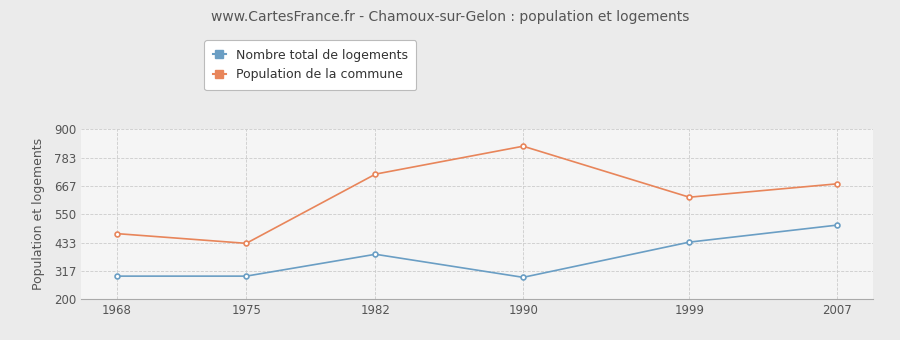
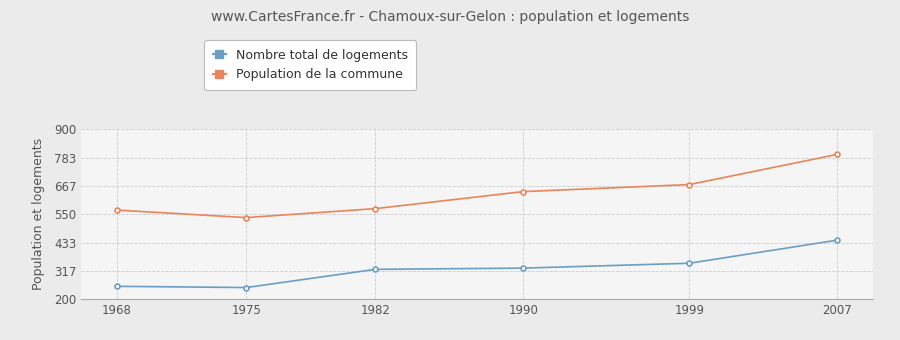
Nombre total de logements/1968: 295 -> 253
Population de la commune/1968: 470 -> 567
Nombre total de logements/1975: 295 -> 248
Population de la commune/1975: 430 -> 536
Nombre total de logements/1982: 385 -> 323
Population de la commune/1982: 715 -> 573
Nombre total de logements/1990: 290 -> 328
Population de la commune/1990: 830 -> 643
Nombre total de logements/1999: 435 -> 348
Population de la commune/1999: 620 -> 672
Nombre total de logements/2007: 505 -> 443
Population de la commune/2007: 675 -> 796
